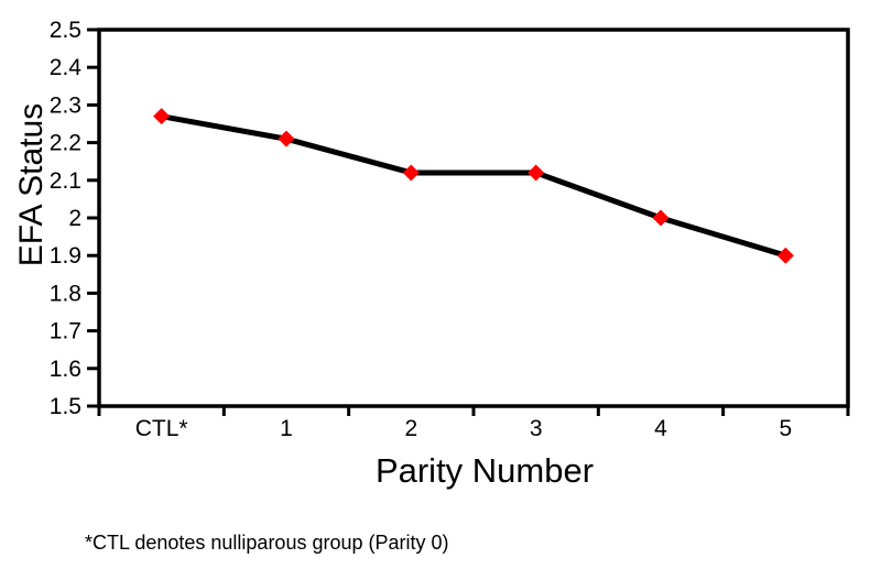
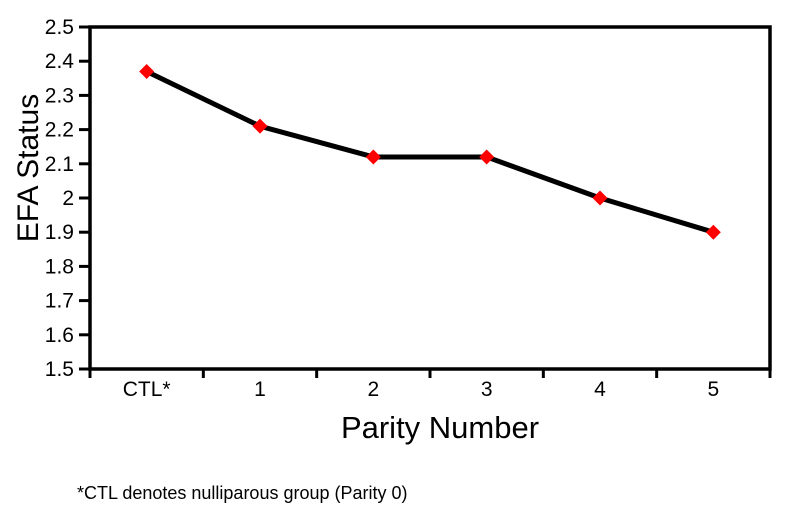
CTL*: 2.27 -> 2.37
